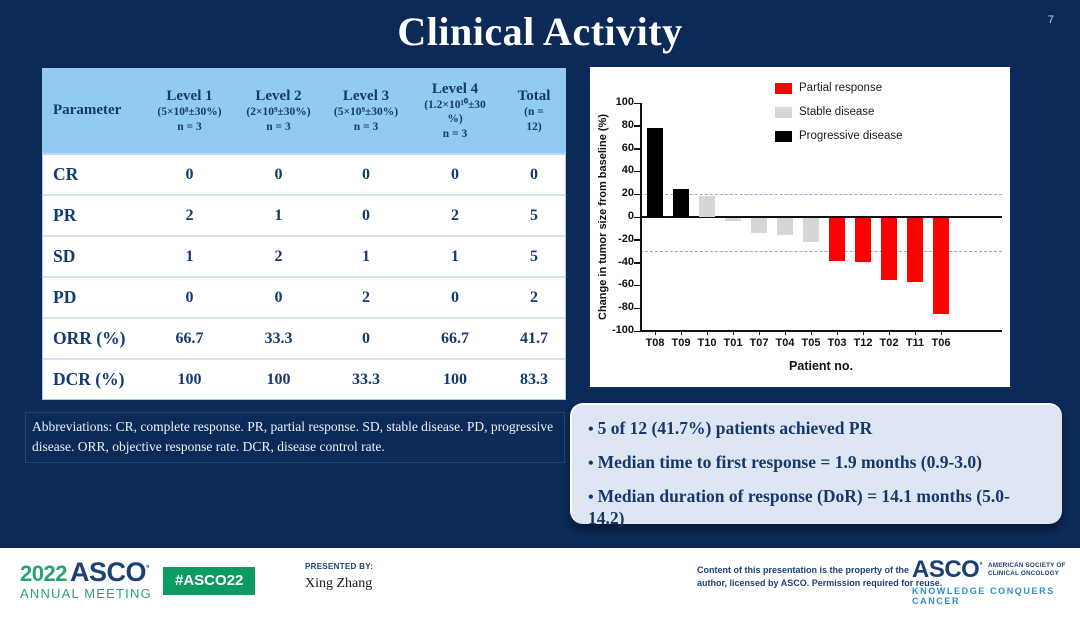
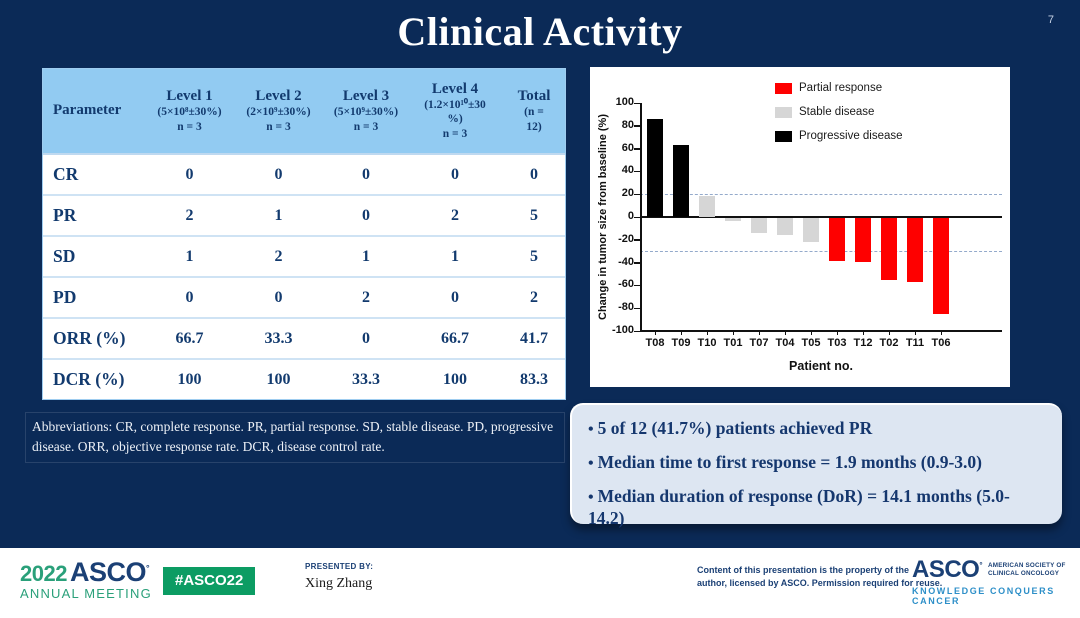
T08: 78 -> 86
T09: 25 -> 63
